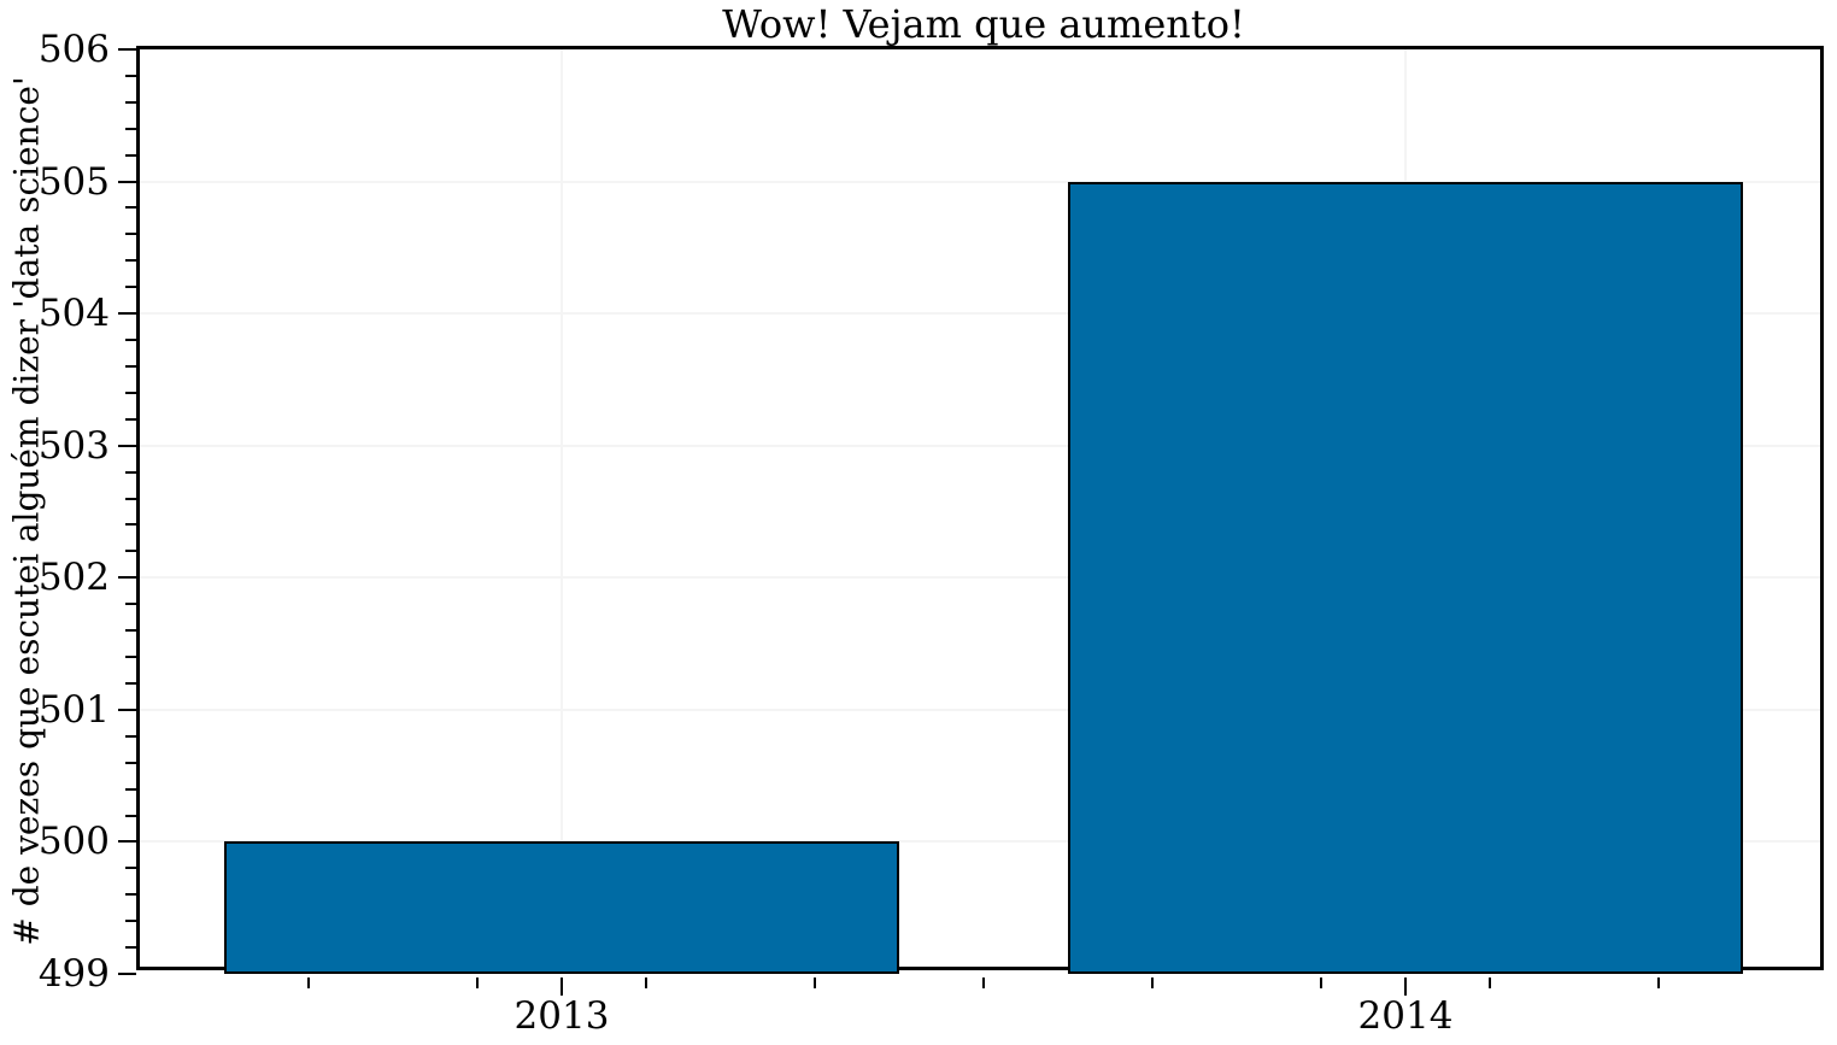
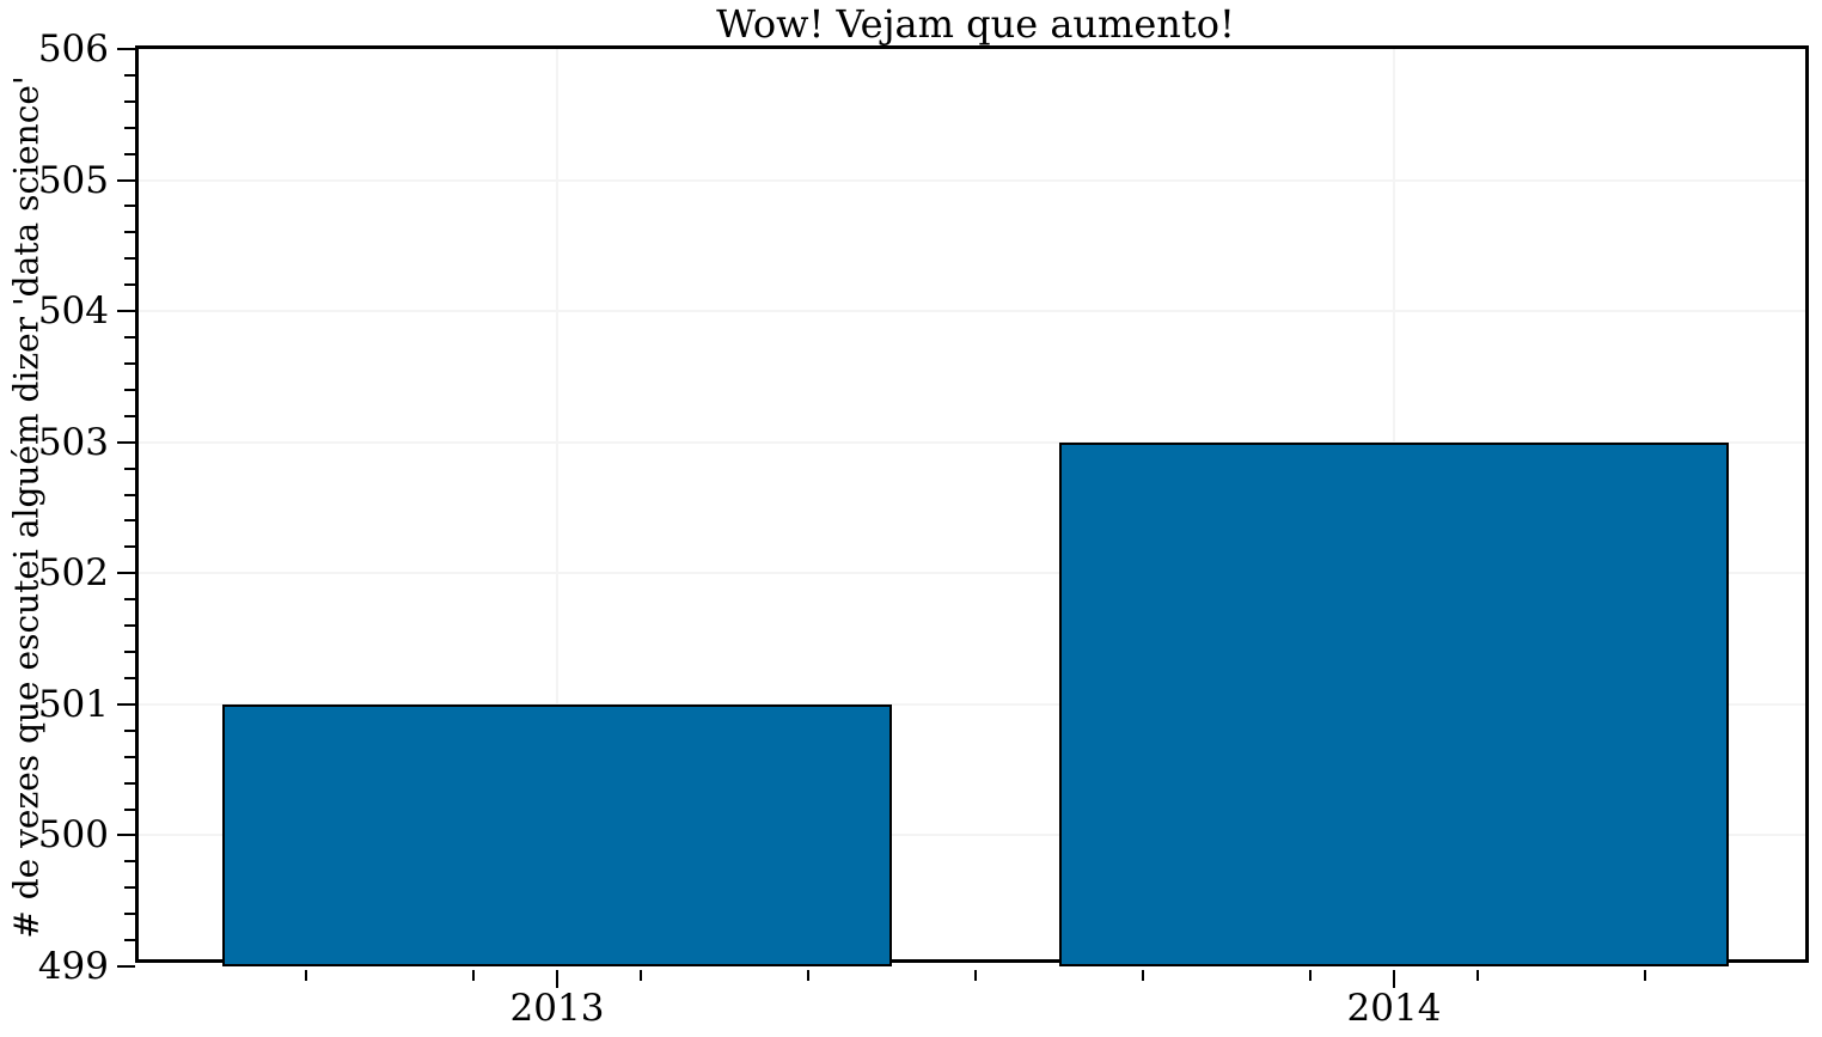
2013: 500 -> 501
2014: 505 -> 503
